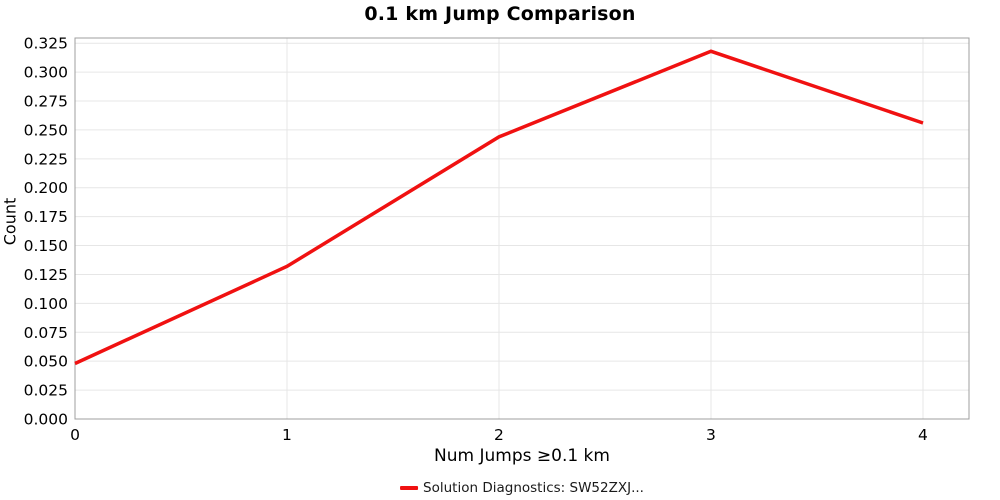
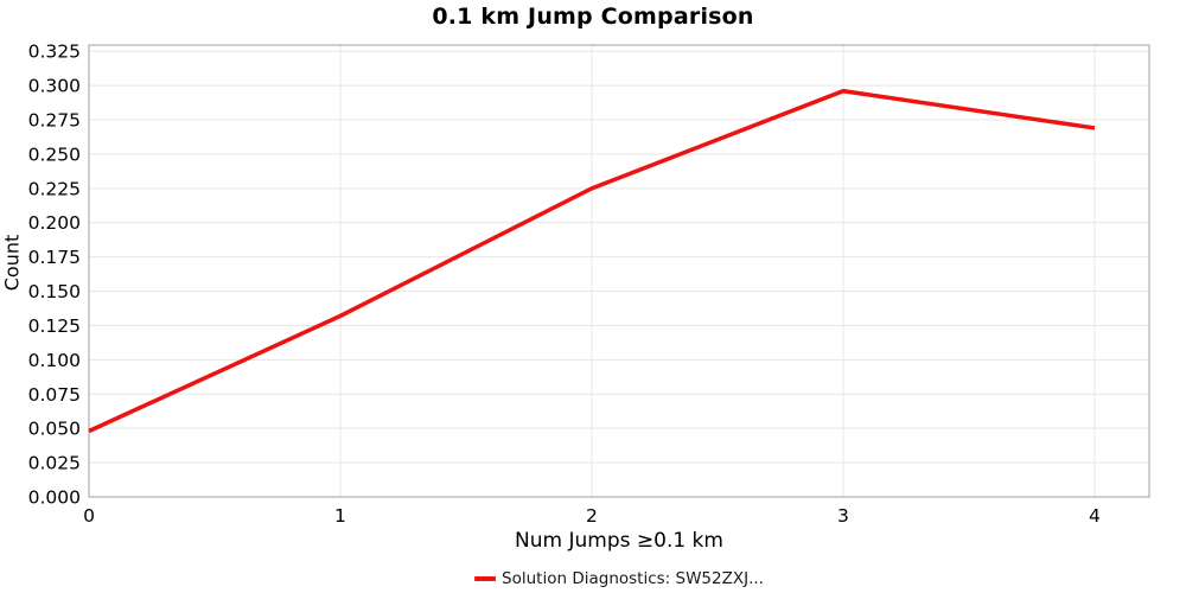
2: 0.244 -> 0.225
3: 0.318 -> 0.296
4: 0.256 -> 0.269
